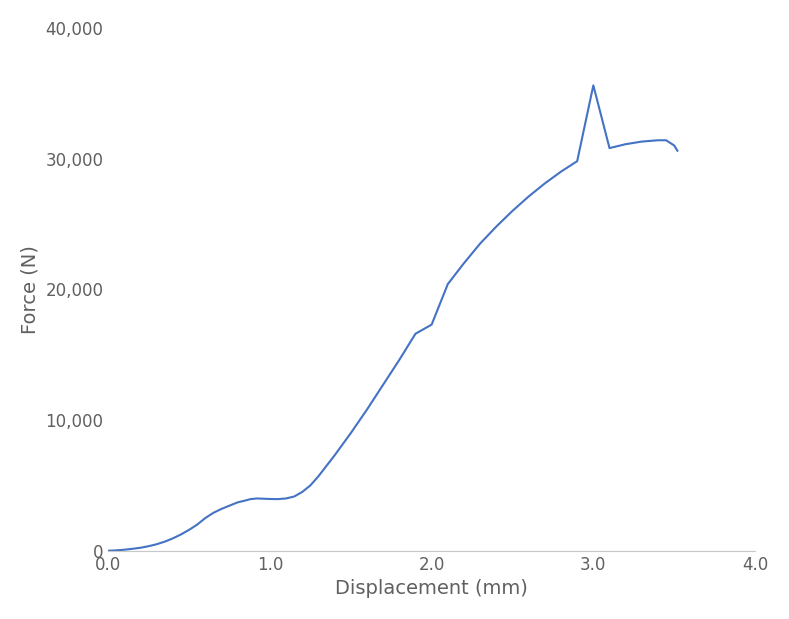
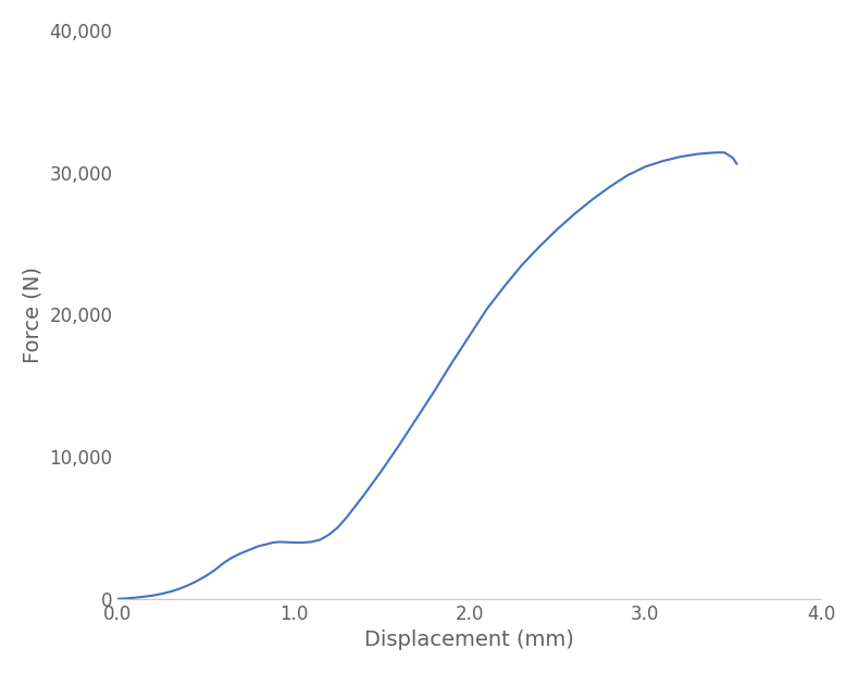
2.0: 17,300 -> 18,500
3.0: 35,600 -> 30,400
